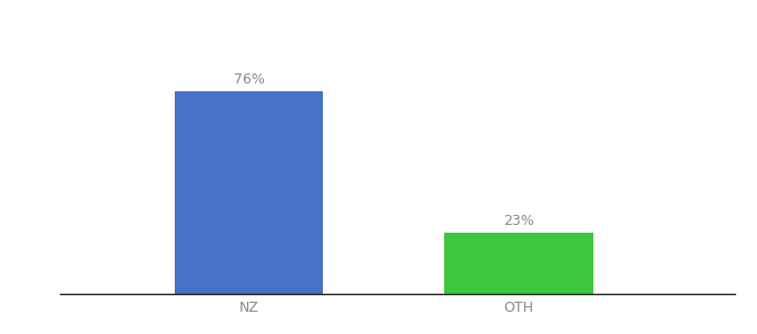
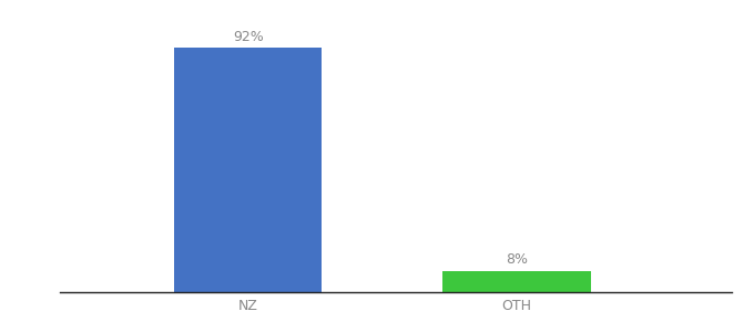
NZ: 76% -> 92%
OTH: 23% -> 8%
